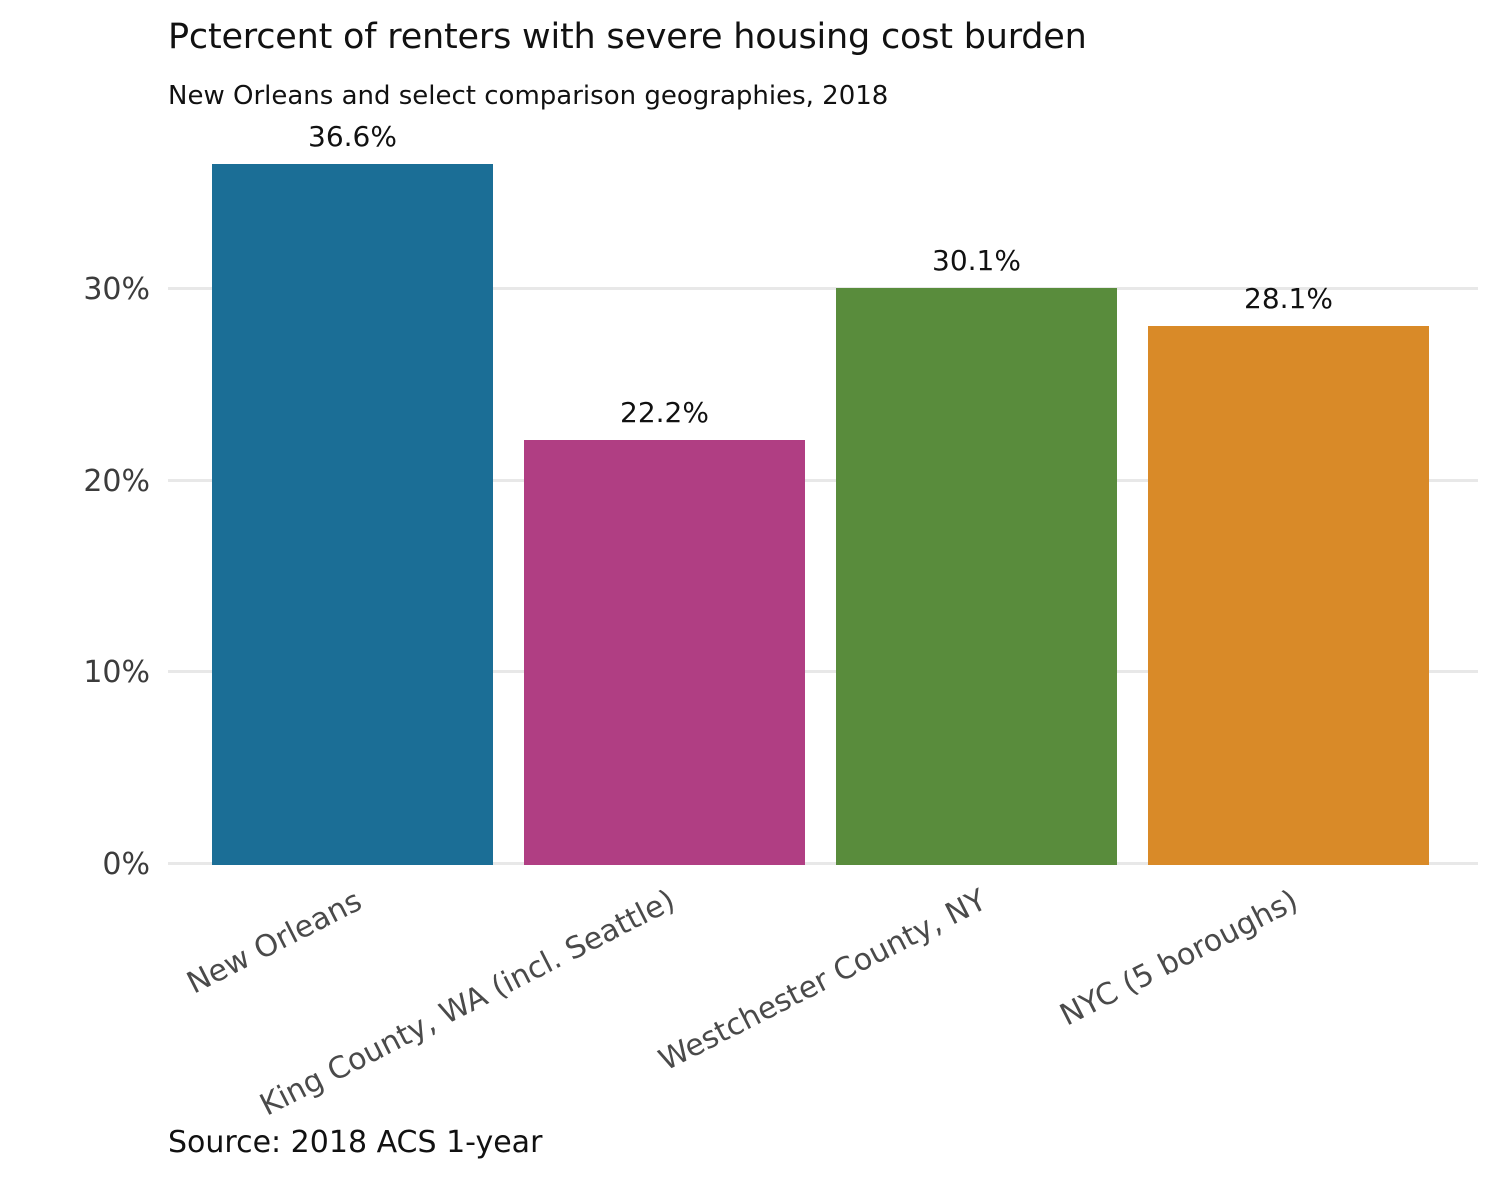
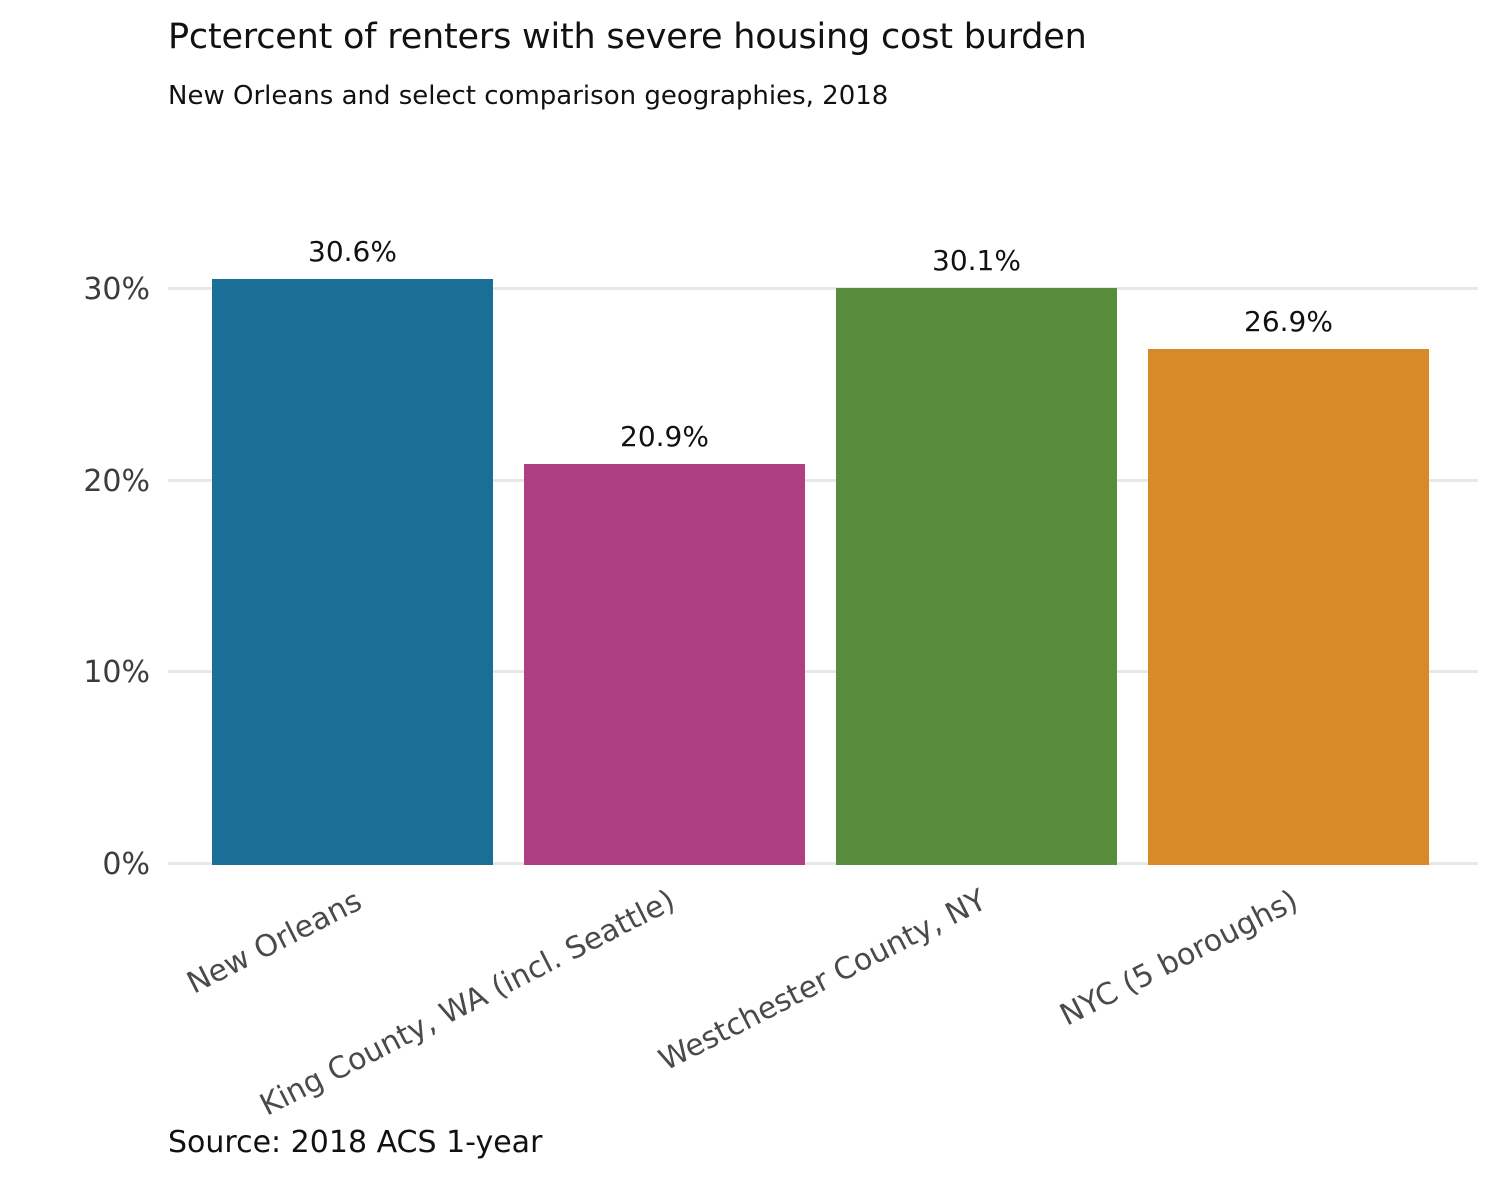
New Orleans: 36.6% -> 30.6%
King County, WA (incl. Seattle): 22.2% -> 20.9%
NYC (5 boroughs): 28.1% -> 26.9%
